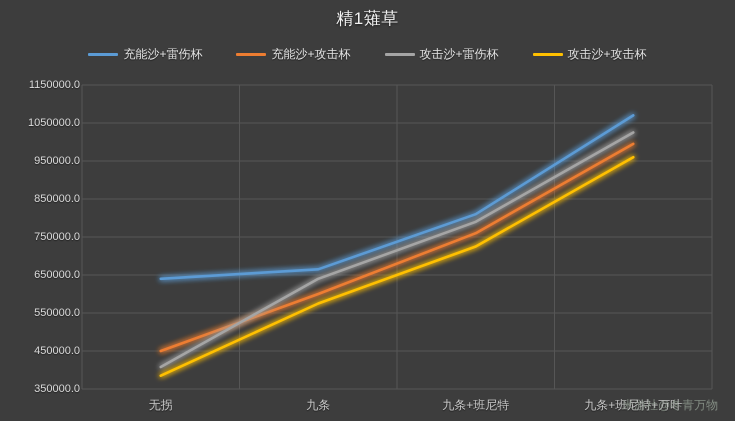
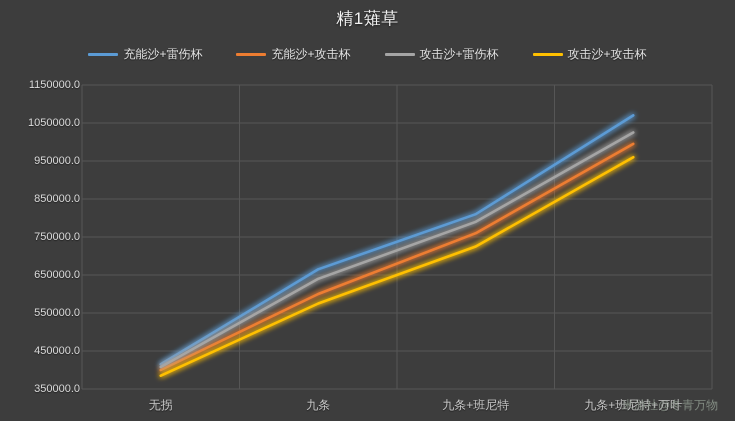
充能沙+雷伤杯/无拐: 640000 -> 420000
充能沙+攻击杯/无拐: 450000 -> 400000
